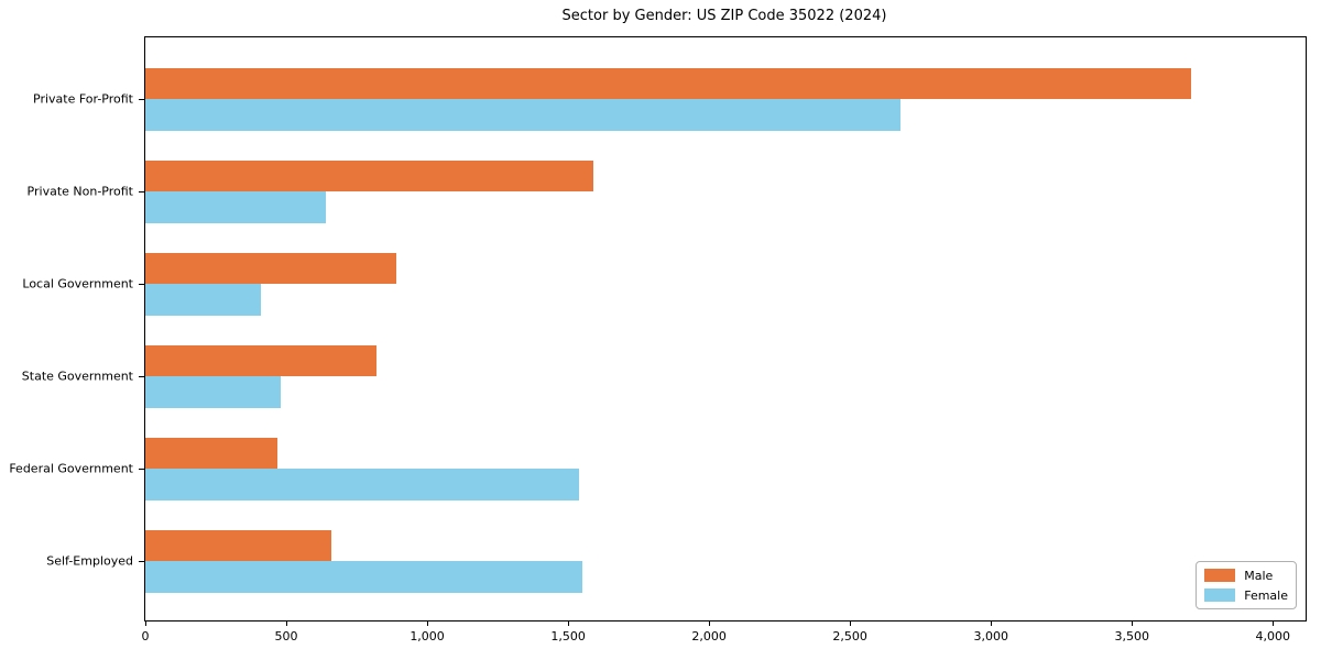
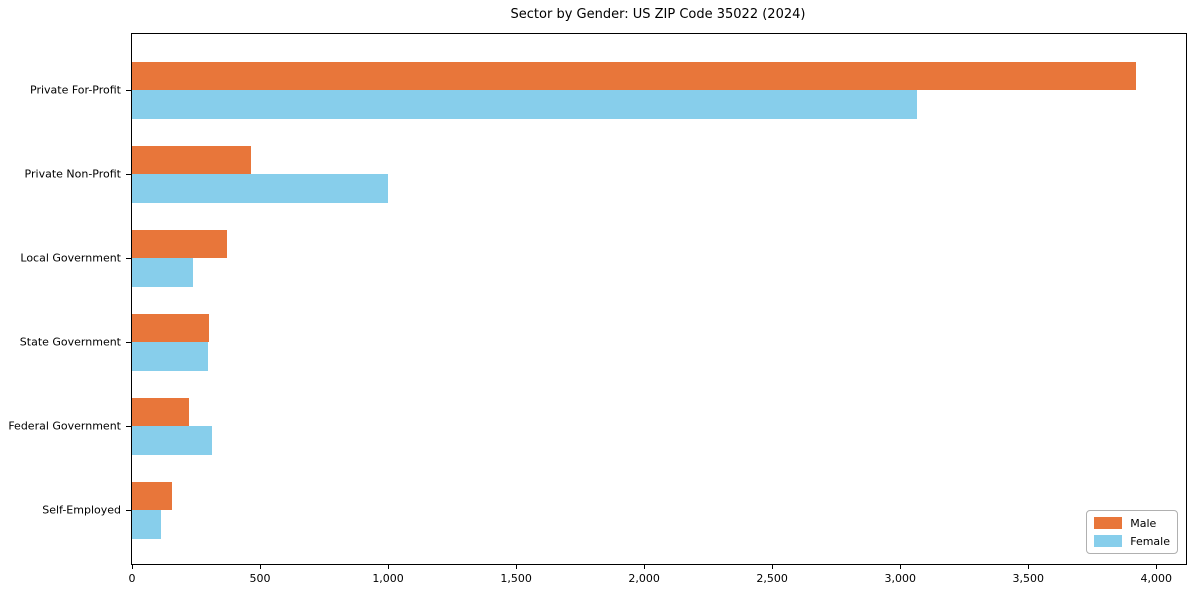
Male/Private For-Profit: 3710 -> 3920
Female/Private For-Profit: 2680 -> 3060
Male/Private Non-Profit: 1590 -> 460
Female/Private Non-Profit: 640 -> 1000
Male/Local Government: 890 -> 370
Female/Local Government: 410 -> 240
Male/State Government: 820 -> 300
Female/State Government: 480 -> 300
Male/Federal Government: 470 -> 220
Female/Federal Government: 1540 -> 310
Male/Self-Employed: 660 -> 160
Female/Self-Employed: 1550 -> 120
